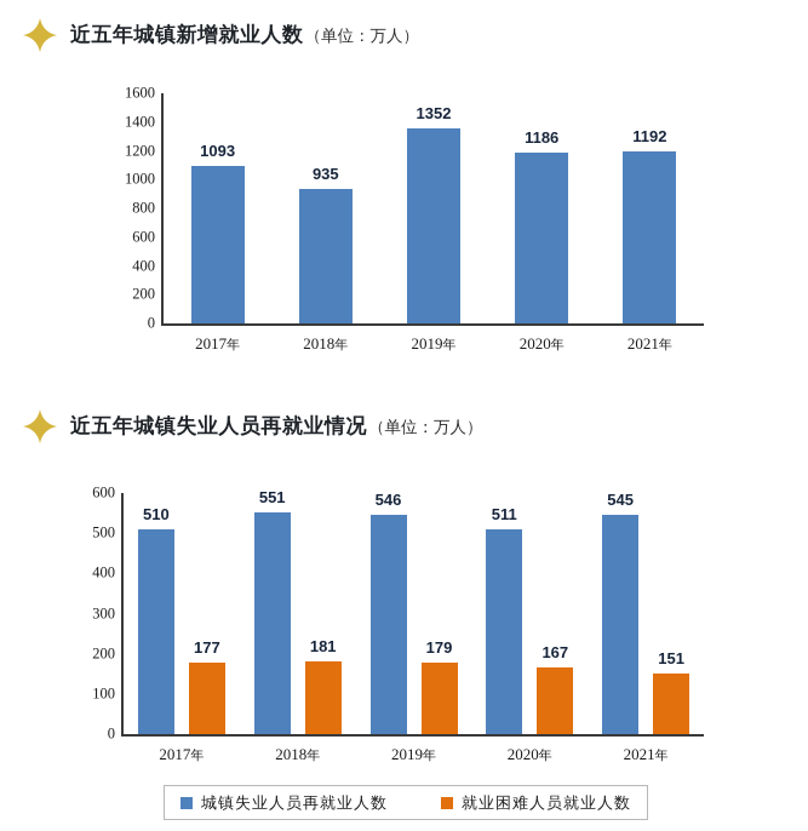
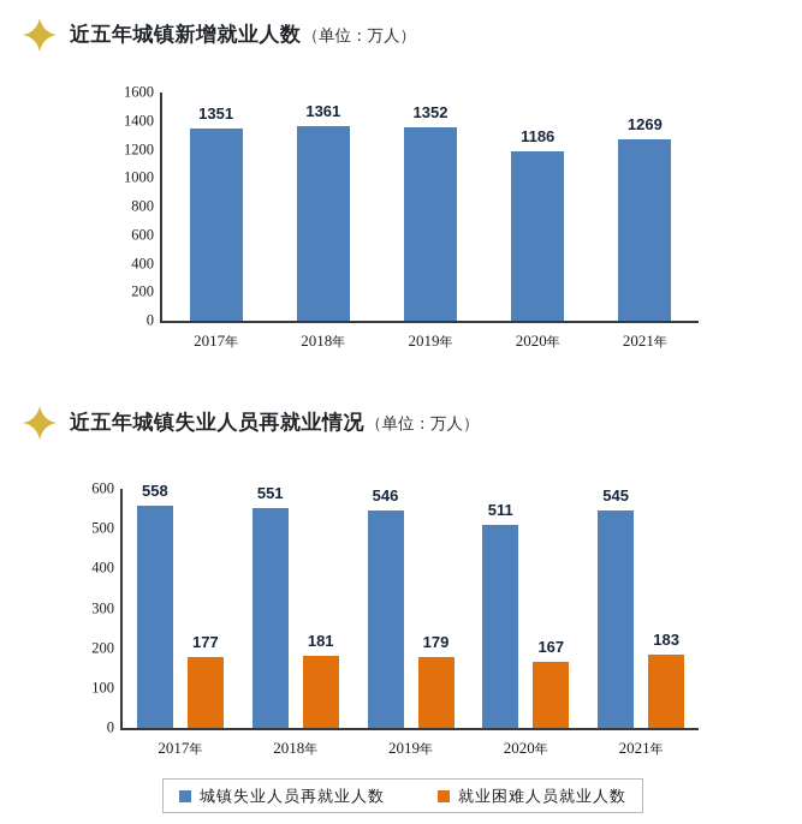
近五年城镇新增就业人数（单位：万人）/2017年: 1093 -> 1351
近五年城镇新增就业人数（单位：万人）/2018年: 935 -> 1361
近五年城镇新增就业人数（单位：万人）/2021年: 1192 -> 1269
近五年城镇失业人员再就业情况（单位：万人）/城镇失业人员再就业人数/2017年: 510 -> 558
近五年城镇失业人员再就业情况（单位：万人）/就业困难人员就业人数/2021年: 151 -> 183
